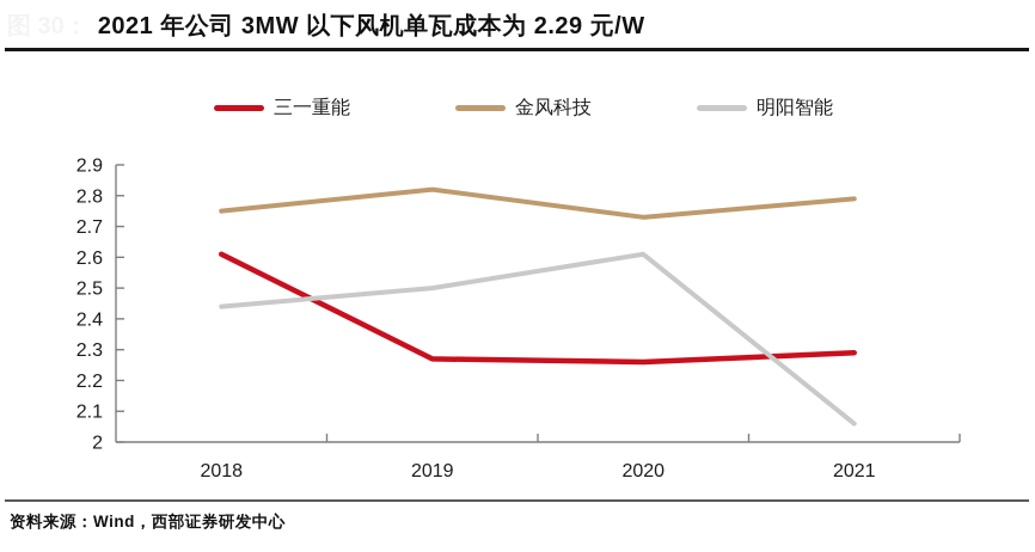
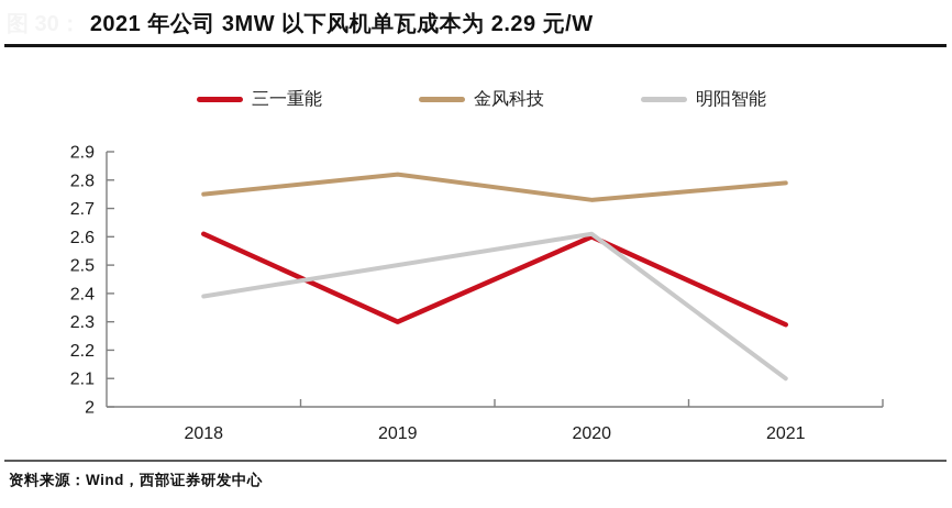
明阳智能/2018: 2.44 -> 2.39
三一重能/2019: 2.27 -> 2.30
三一重能/2020: 2.26 -> 2.60
明阳智能/2021: 2.06 -> 2.10
